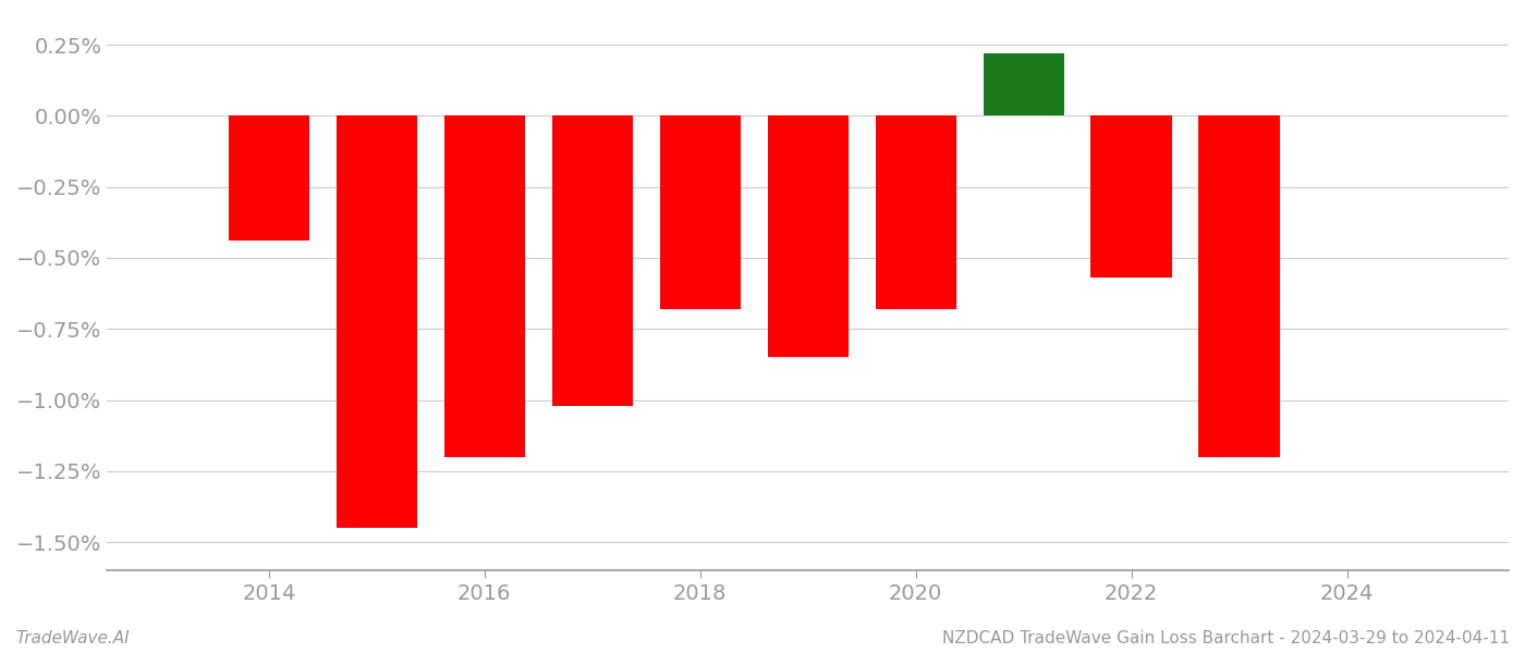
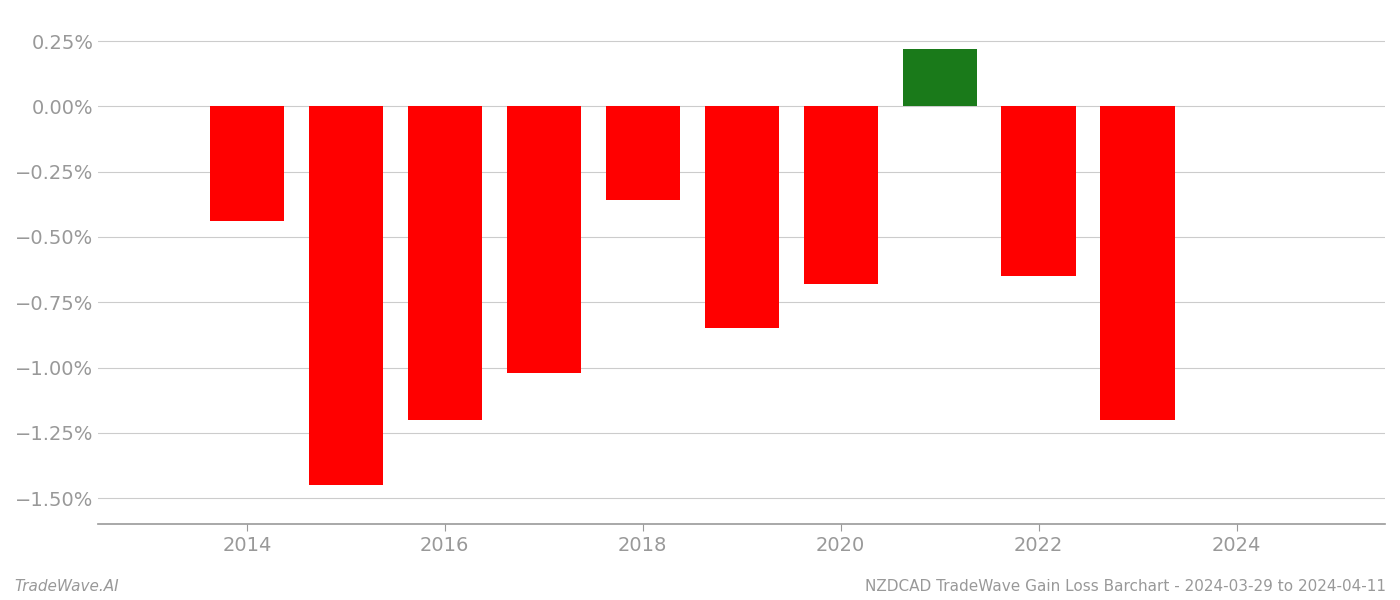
2018: -0.68% -> -0.36%
2022: -0.57% -> -0.65%
